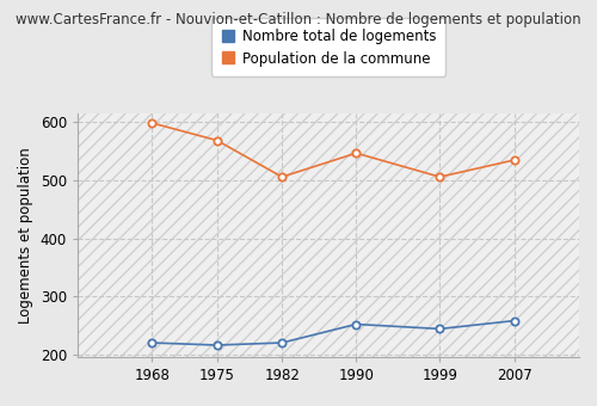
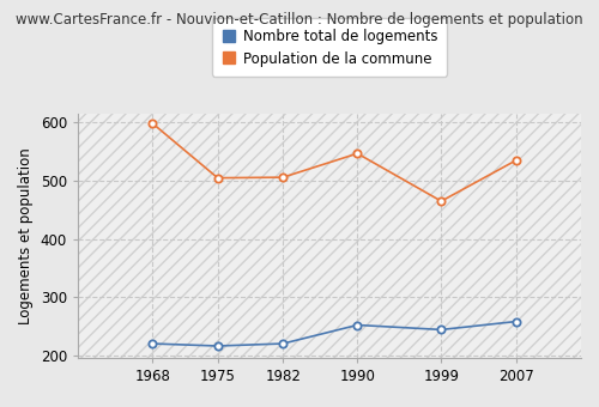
Population de la commune/1975: 569 -> 505
Population de la commune/1999: 506 -> 465
